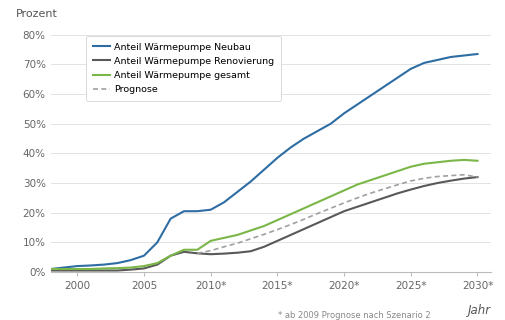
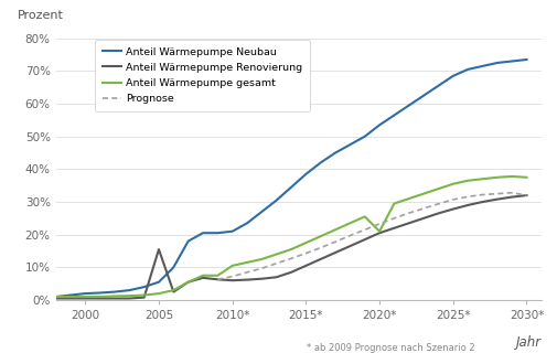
Anteil Wärmepumpe Renovierung/2005: 1.2% -> 15.5%
Anteil Wärmepumpe gesamt/2020*: 27.5% -> 21.0%
